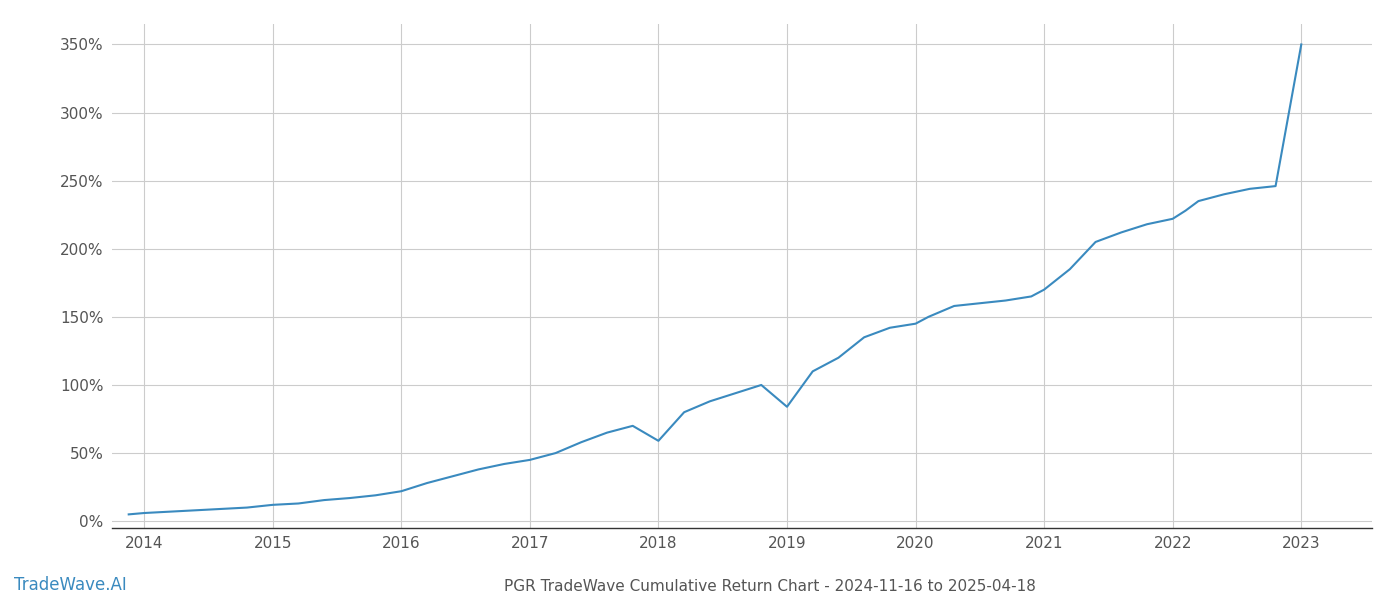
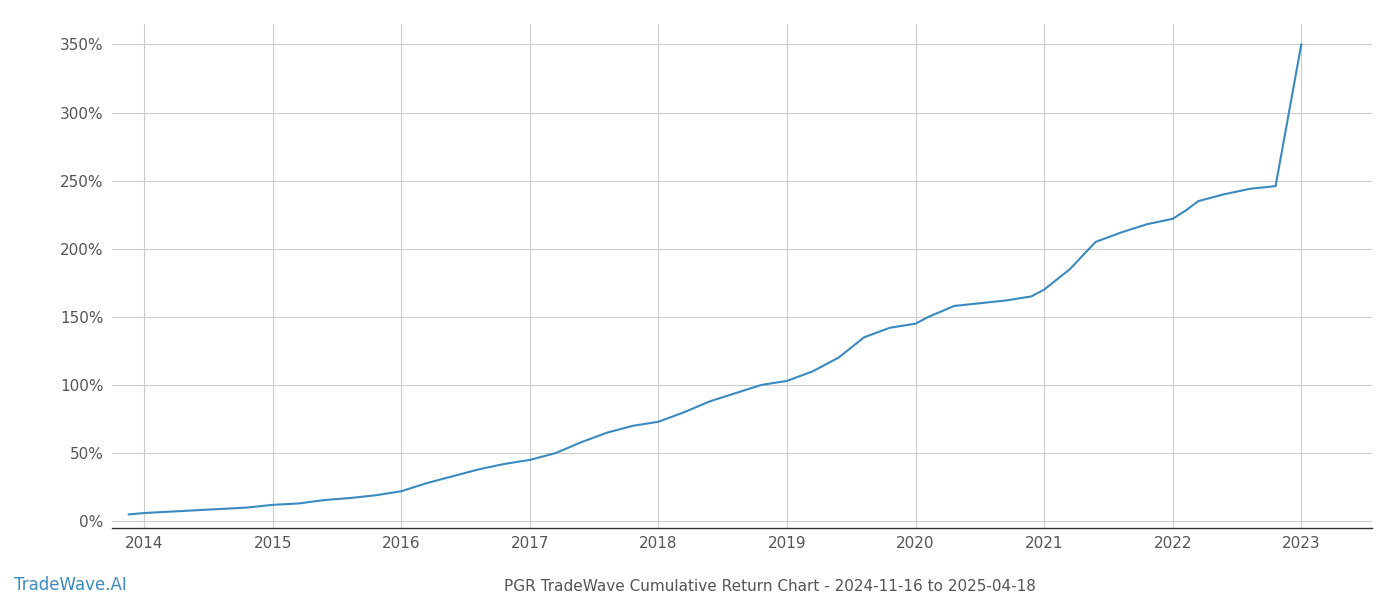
2018: 59% -> 73%
2019: 84% -> 103%
